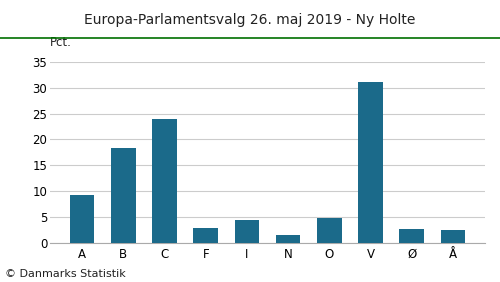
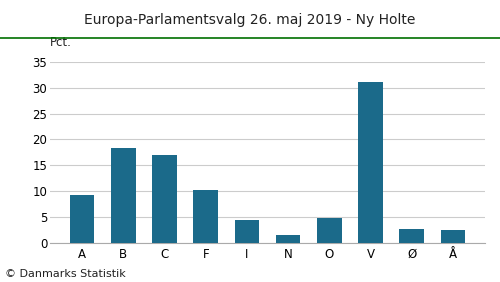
C: 24.0 -> 17.0
F: 2.8 -> 10.1
